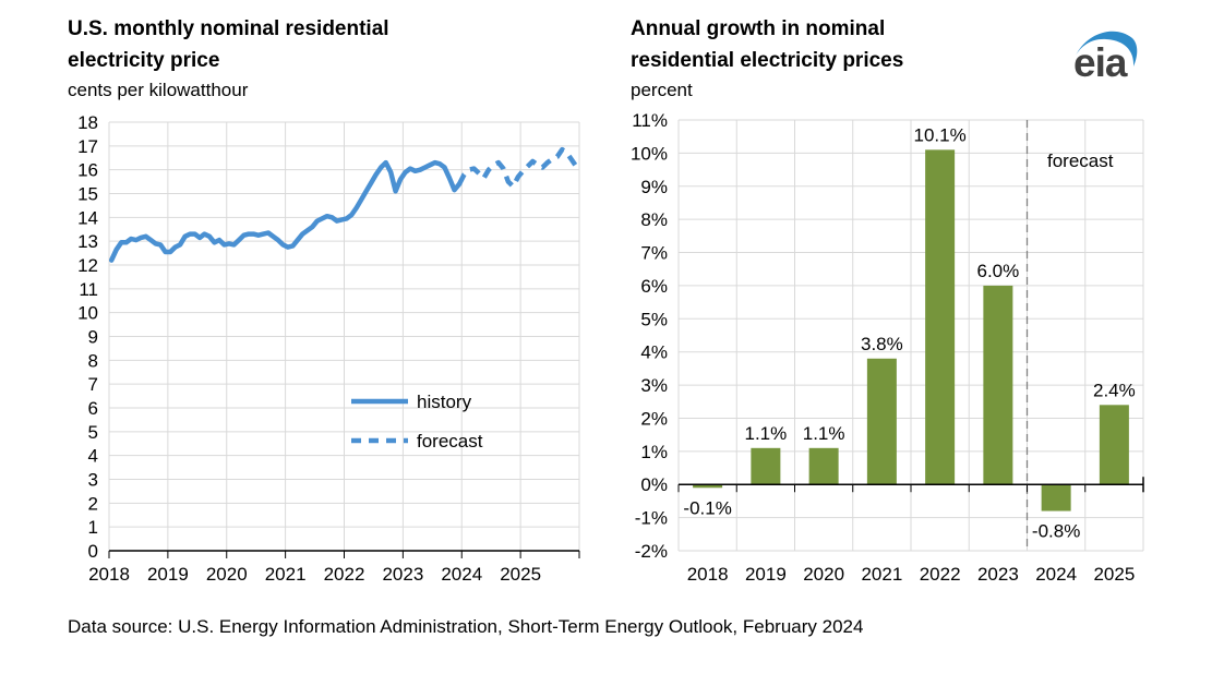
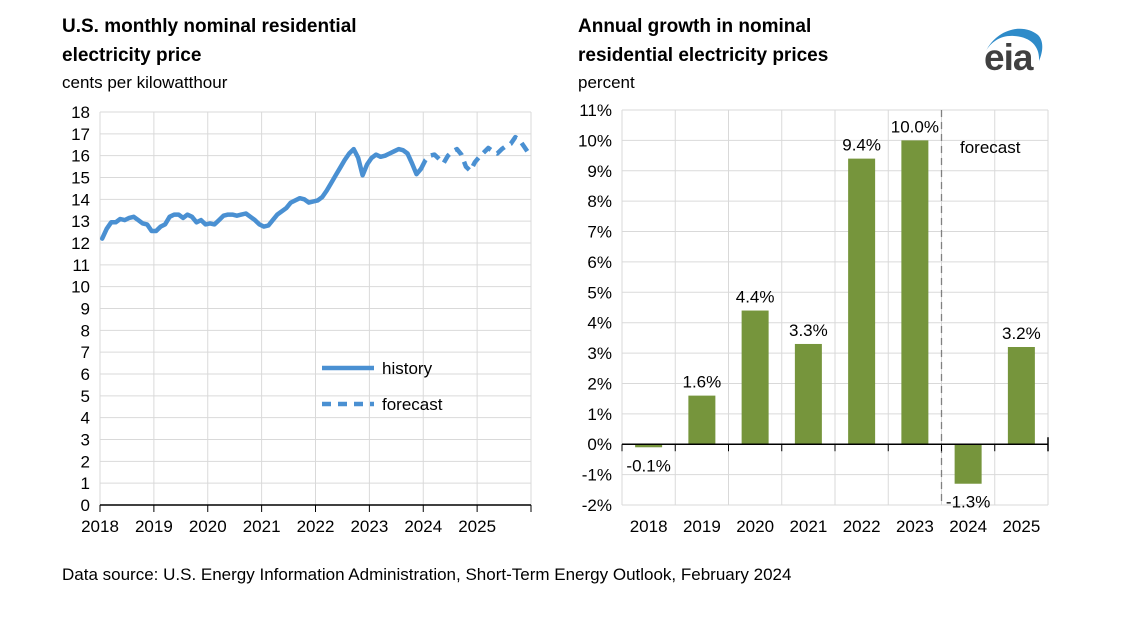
Annual growth in nominal residential electricity prices/2019: 1.1% -> 1.6%
Annual growth in nominal residential electricity prices/2020: 1.1% -> 4.4%
Annual growth in nominal residential electricity prices/2021: 3.8% -> 3.3%
Annual growth in nominal residential electricity prices/2022: 10.1% -> 9.4%
Annual growth in nominal residential electricity prices/2023: 6.0% -> 10.0%
Annual growth in nominal residential electricity prices/2024: -0.8% -> -1.3%
Annual growth in nominal residential electricity prices/2025: 2.4% -> 3.2%
